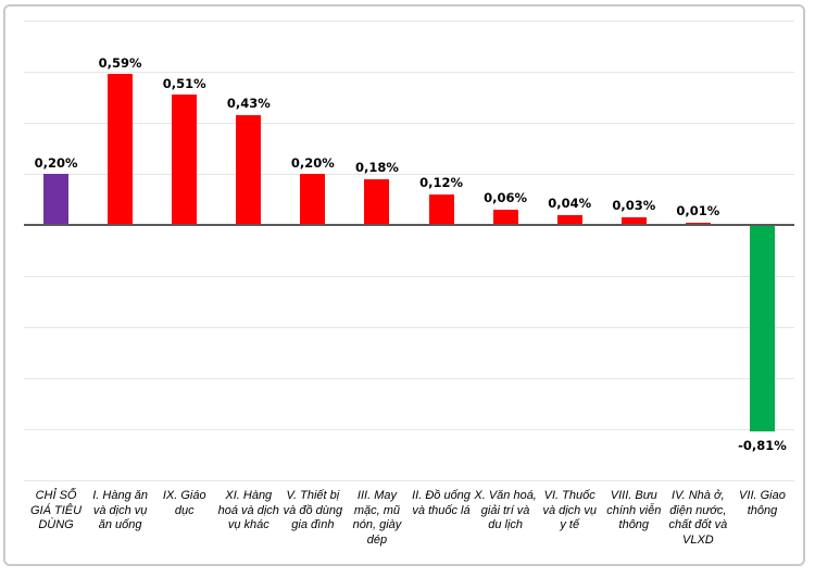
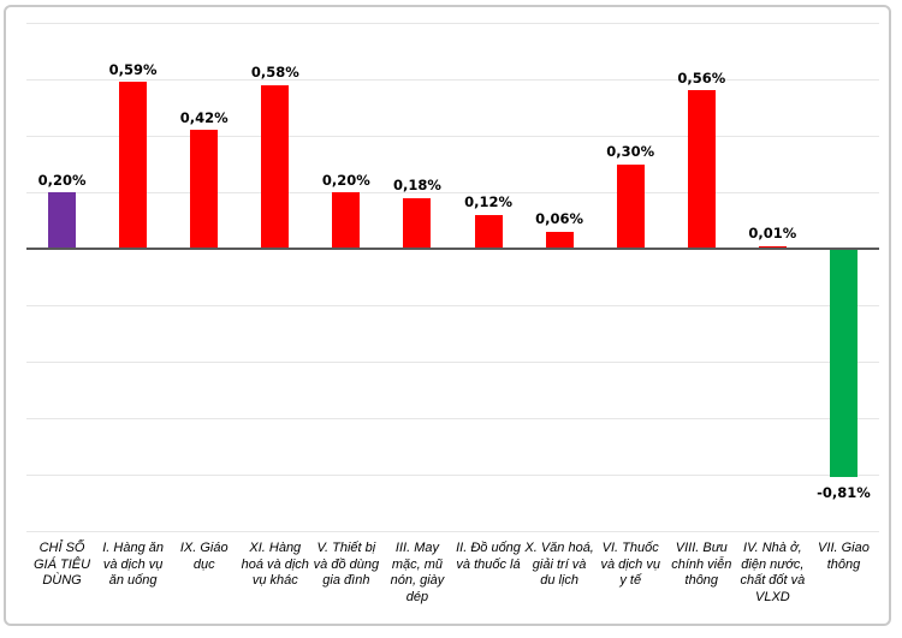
IX. Giáo dục: 0,51% -> 0,42%
XI. Hàng hoá và dịch vụ khác: 0,43% -> 0,58%
VI. Thuốc và dịch vụ y tế: 0,04% -> 0,30%
VIII. Bưu chính viễn thông: 0,03% -> 0,56%
